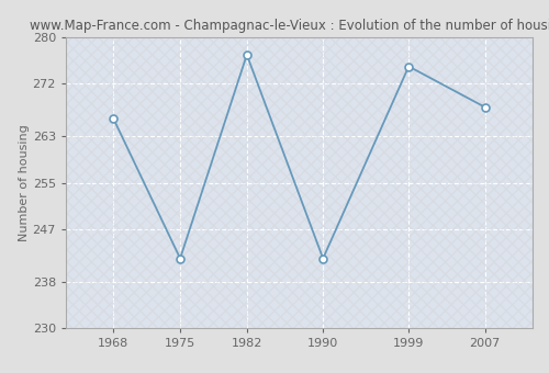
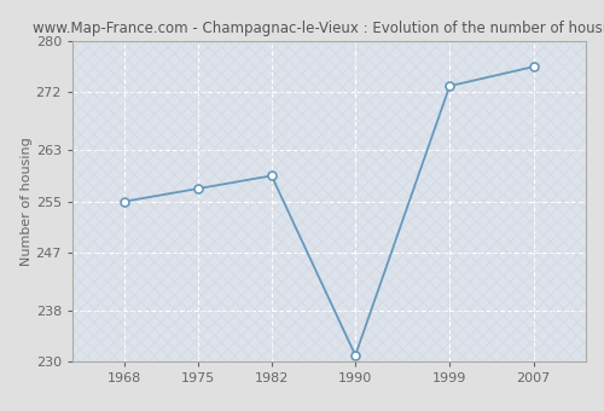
1968: 266 -> 255
1975: 242 -> 257
1982: 277 -> 259
1990: 242 -> 231
1999: 275 -> 273
2007: 268 -> 276
